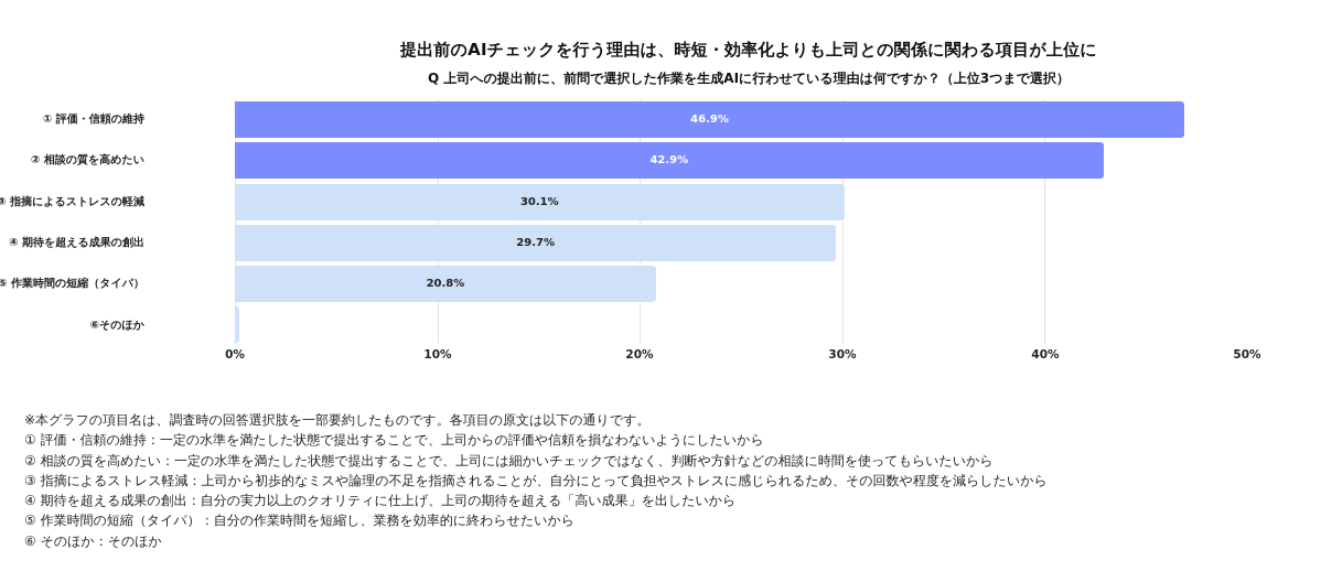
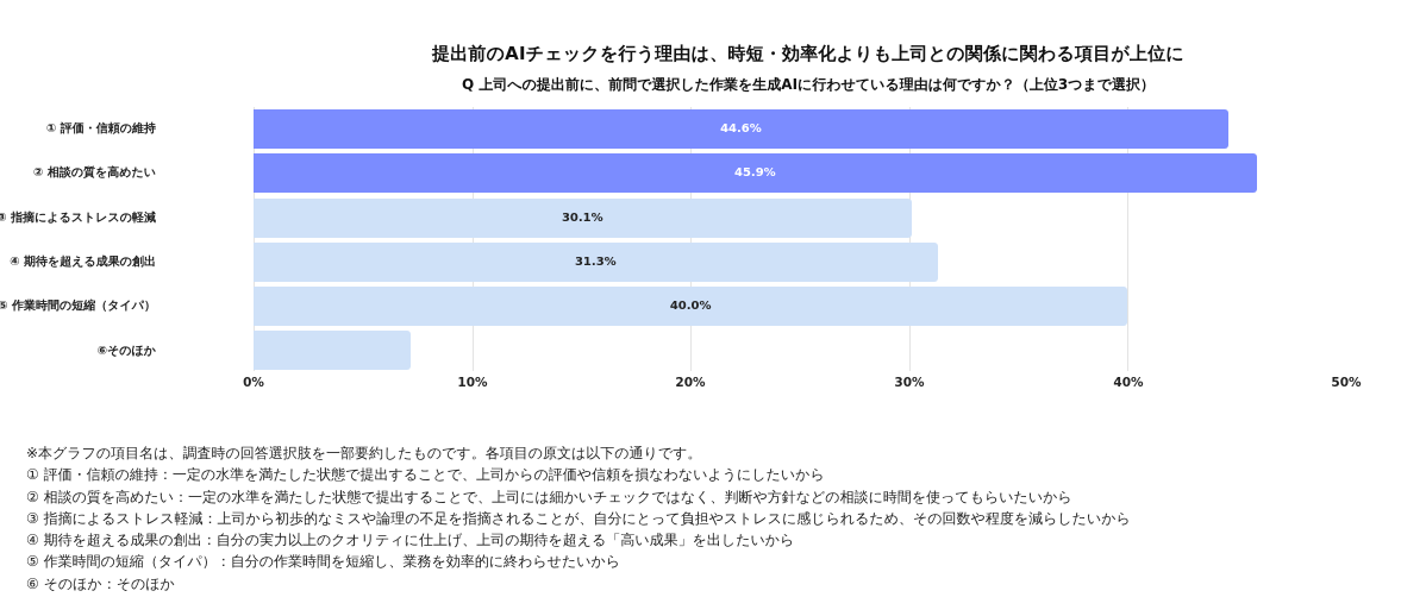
① 評価・信頼の維持: 46.9% -> 44.6%
② 相談の質を高めたい: 42.9% -> 45.9%
④ 期待を超える成果の創出: 29.7% -> 31.3%
⑤ 作業時間の短縮（タイパ）: 20.8% -> 40.0%
⑥そのほか: 0.2% -> 7.2%
